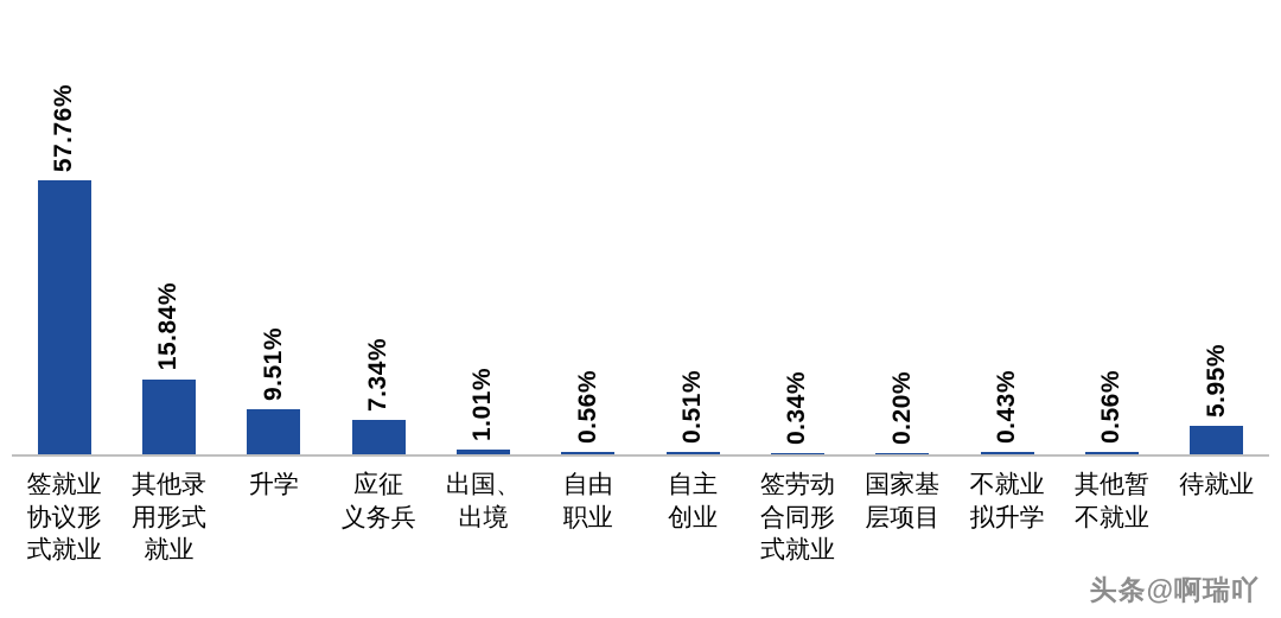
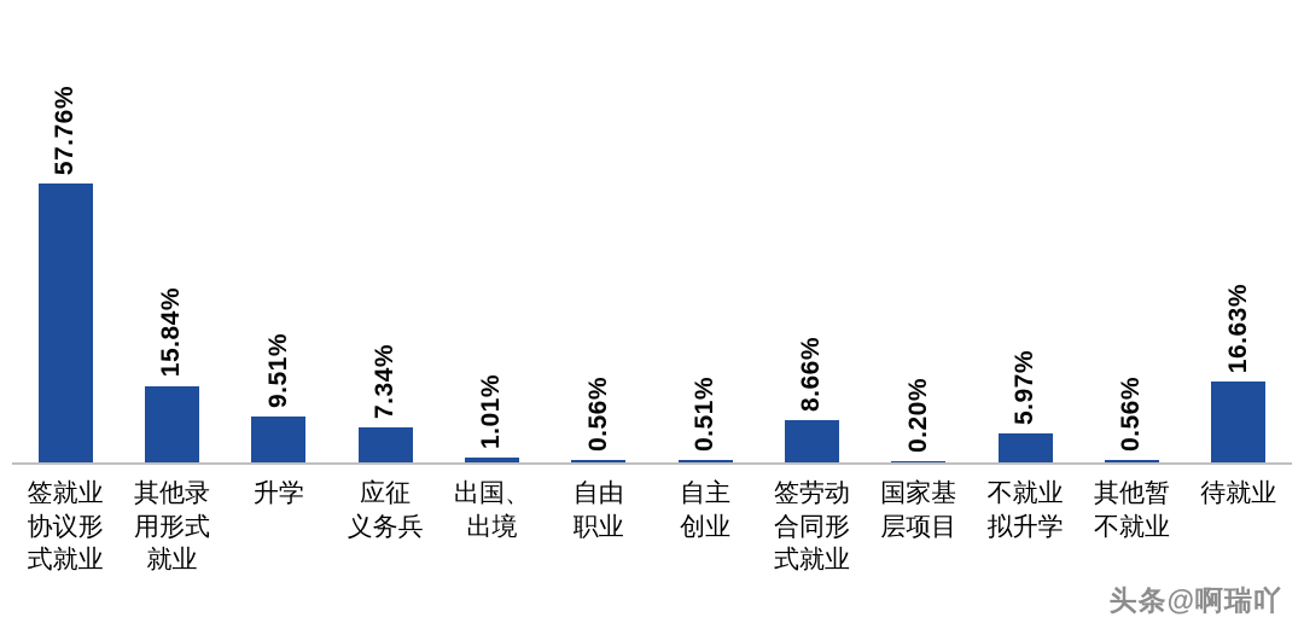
签劳动合同形式就业: 0.34% -> 8.66%
不就业拟升学: 0.43% -> 5.97%
待就业: 5.95% -> 16.63%
